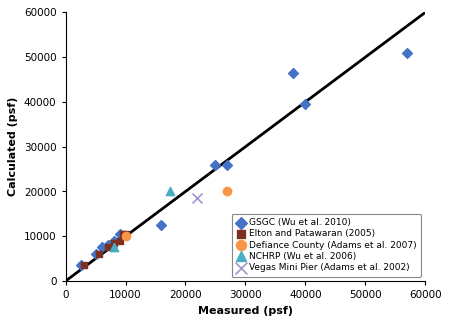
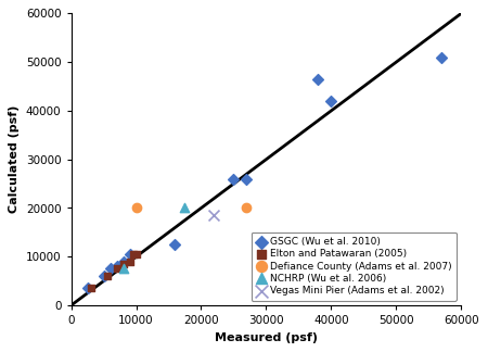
Defiance County (Adams et al. 2007)/10000: 10000 -> 20000
GSGC (Wu et al. 2010)/40000: 39500 -> 42000
